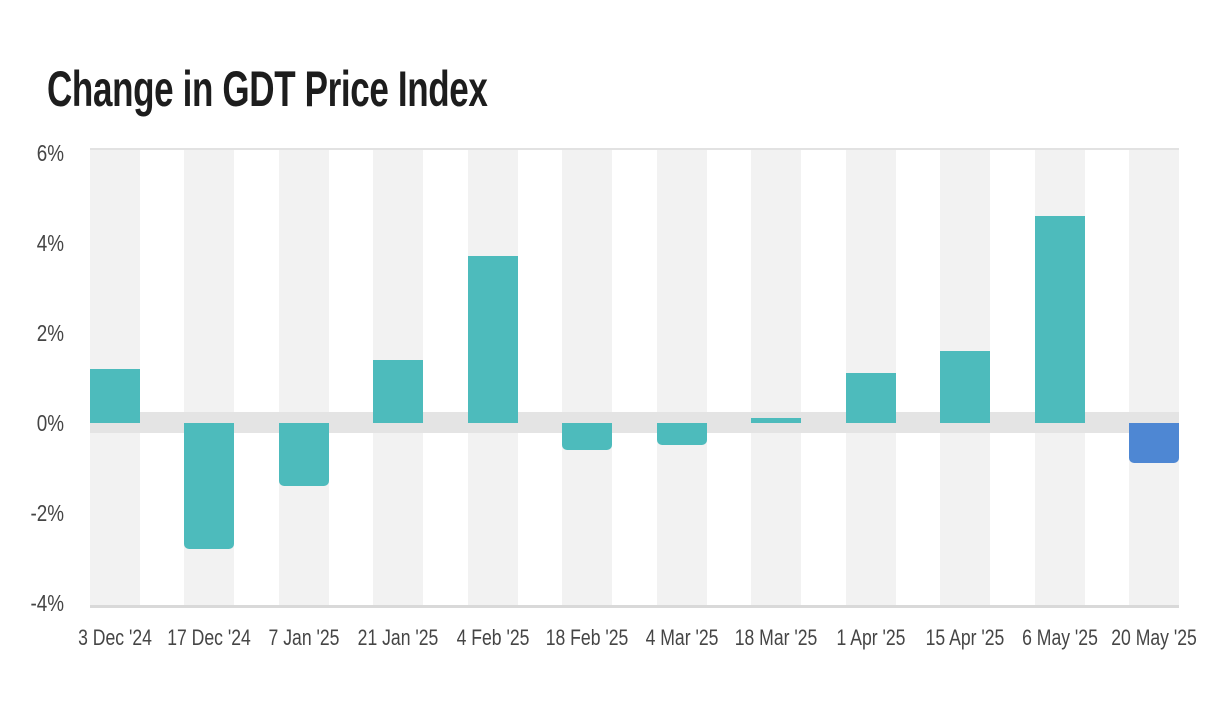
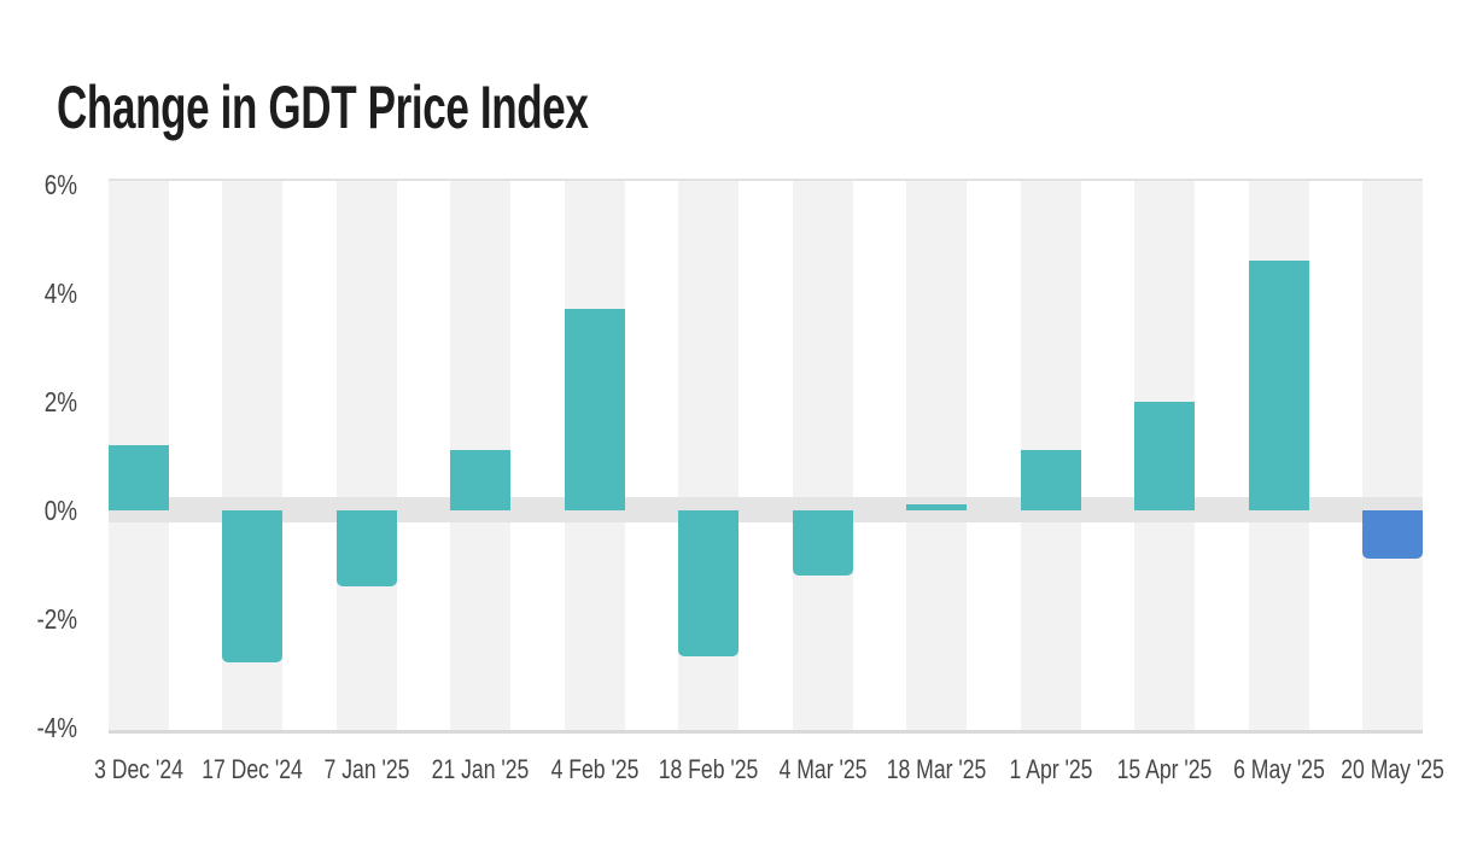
21 Jan '25: 1.4% -> 1.1%
18 Feb '25: -0.6% -> -2.7%
4 Mar '25: -0.5% -> -1.2%
15 Apr '25: 1.6% -> 2.0%
